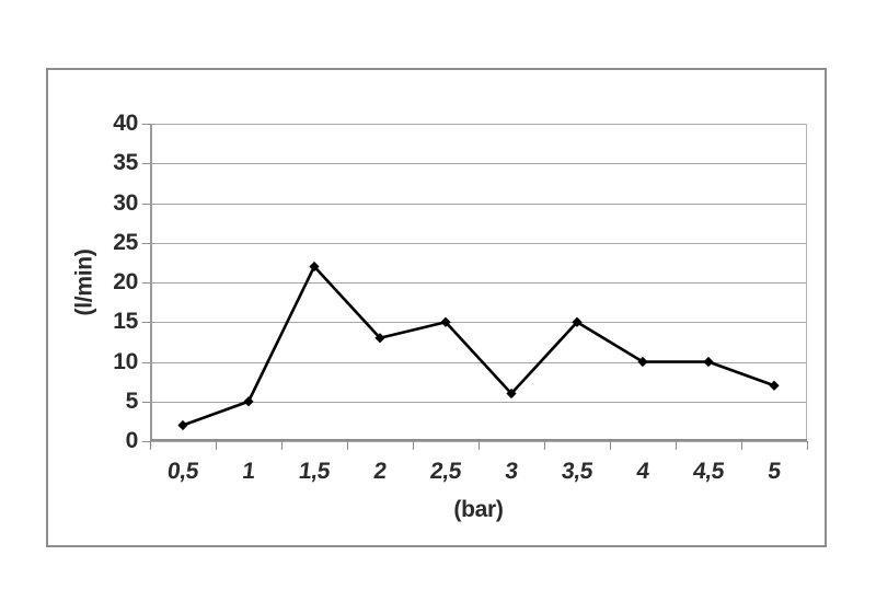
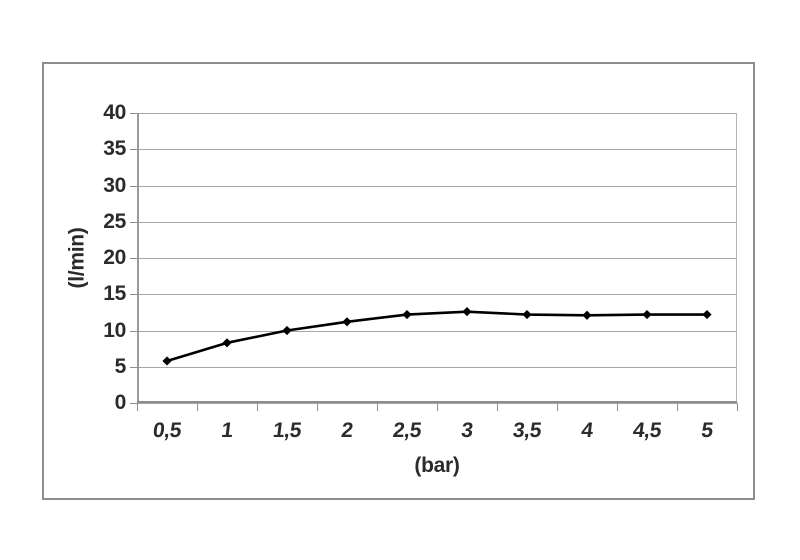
0,5: 2 -> 6
1: 5 -> 8
1,5: 22 -> 10
2: 13 -> 11
2,5: 15 -> 12
3: 6 -> 13
3,5: 15 -> 12
4: 10 -> 12
4,5: 10 -> 12
5: 7 -> 12
